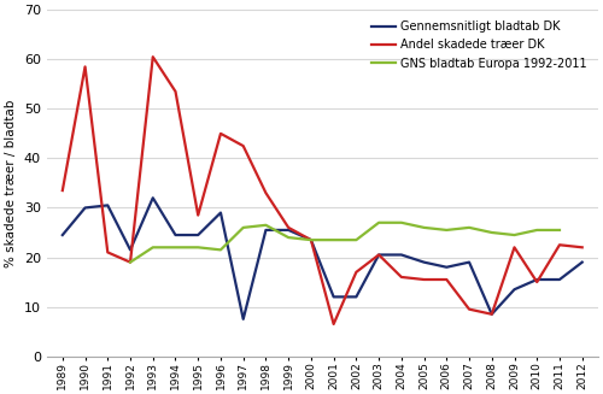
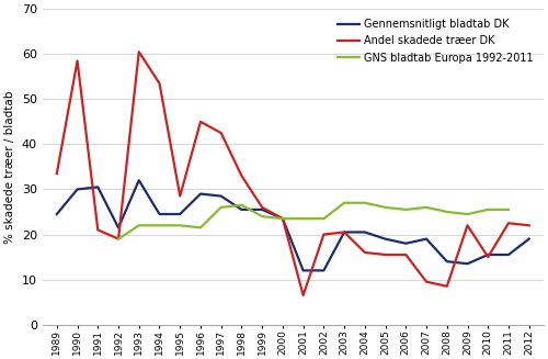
Gennemsnitligt bladtab DK/1997: 7.5 -> 28.5
Andel skadede træer DK/2002: 17.0 -> 20.0
Gennemsnitligt bladtab DK/2008: 8.5 -> 14.0
